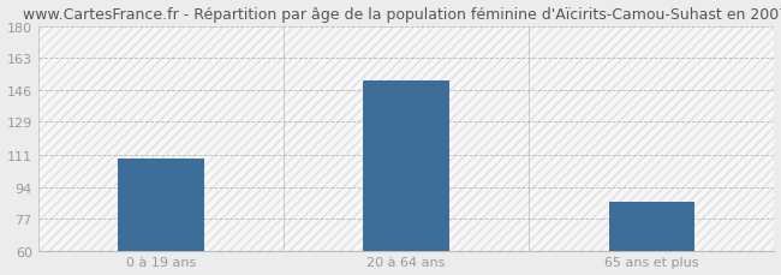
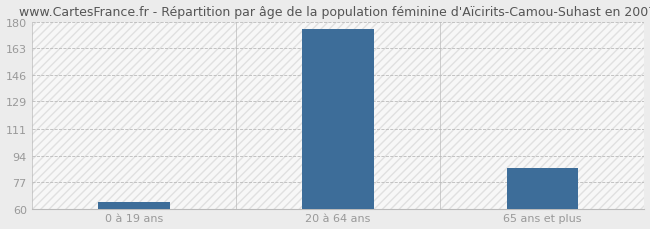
0 à 19 ans: 109 -> 64
20 à 64 ans: 151 -> 175
